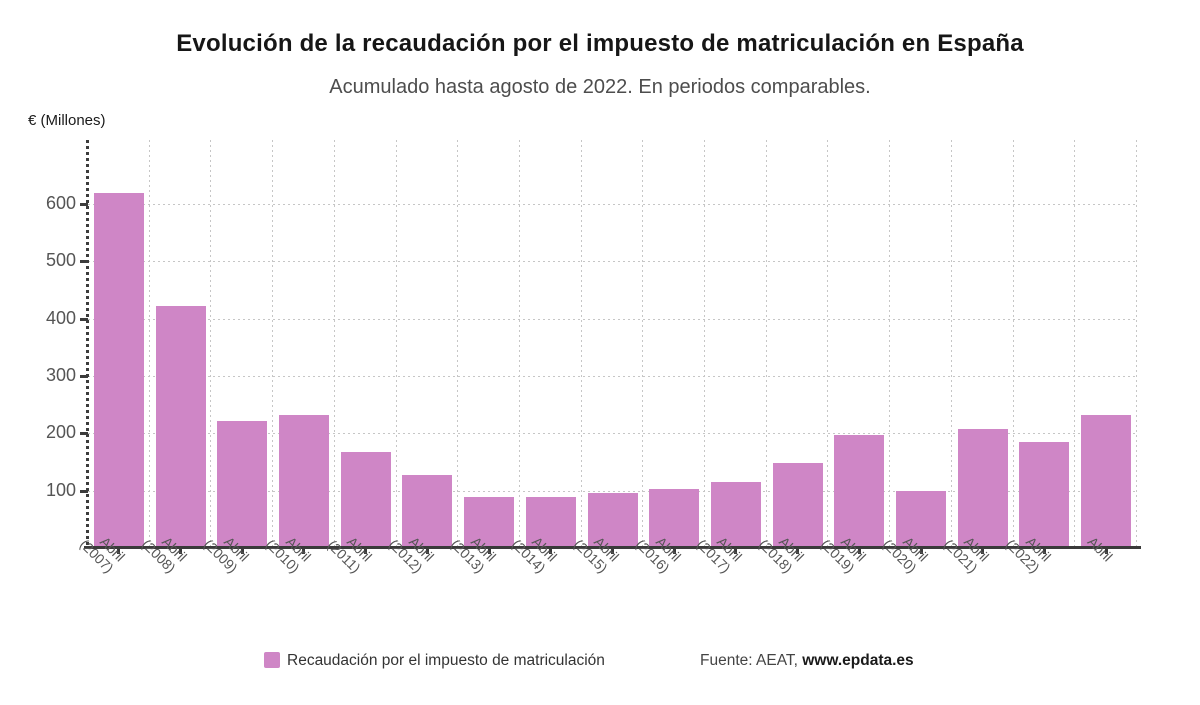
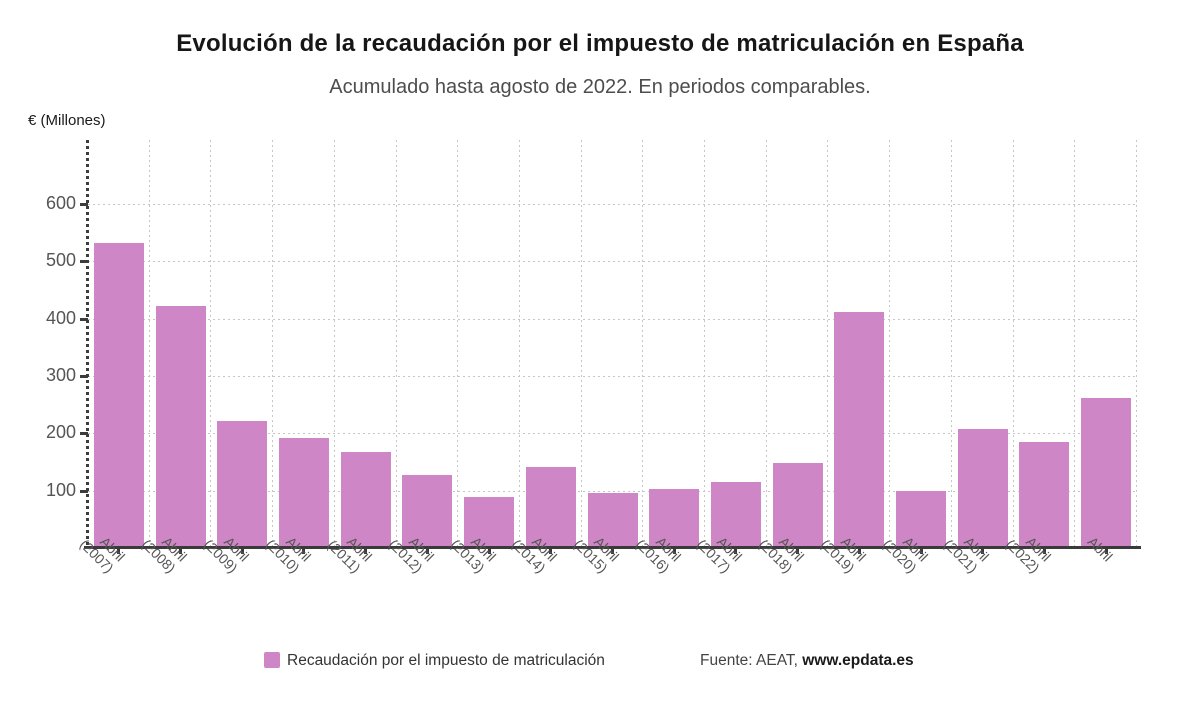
Abril (2007): 620 -> 530
Abril (2010): 230 -> 190
Abril (2014): 90 -> 140
Abril (2019): 200 -> 410
Abril: 230 -> 260
